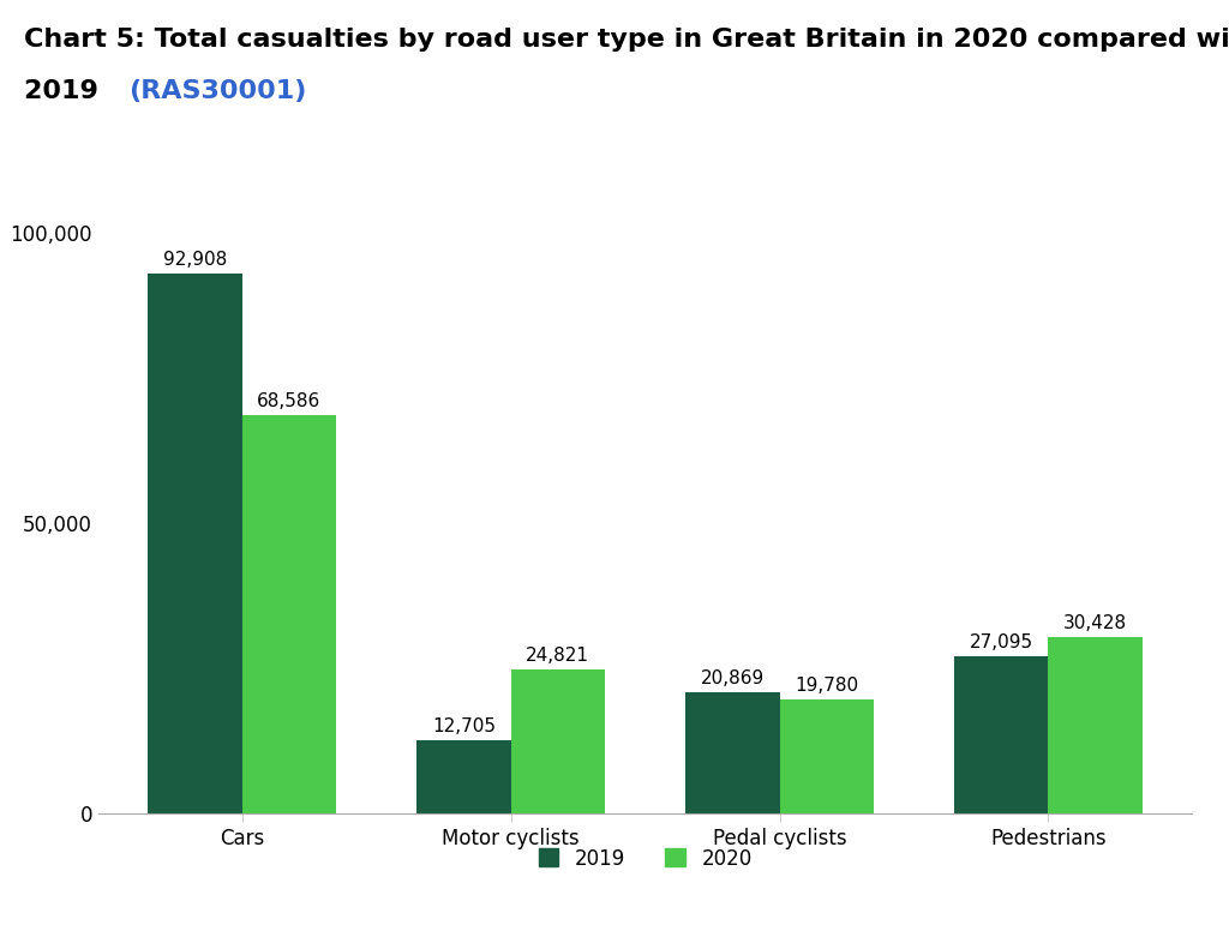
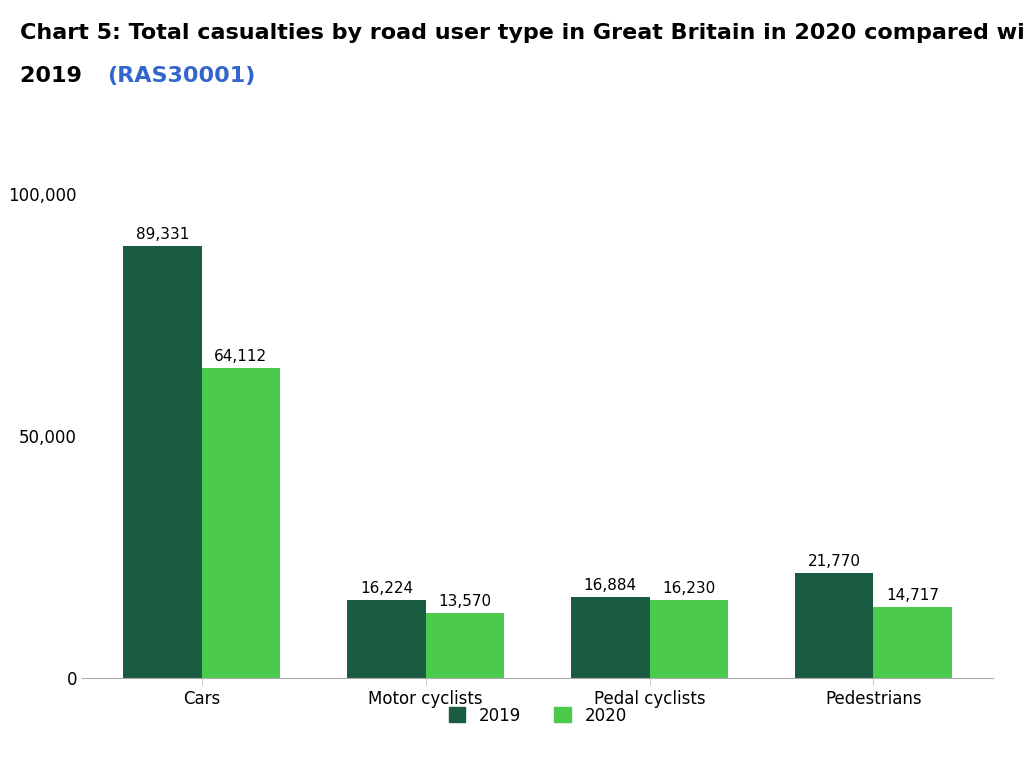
2019/Cars: 92,908 -> 89,331
2020/Cars: 68,586 -> 64,112
2019/Motor cyclists: 12,705 -> 16,224
2020/Motor cyclists: 24,821 -> 13,570
2019/Pedal cyclists: 20,869 -> 16,884
2020/Pedal cyclists: 19,780 -> 16,230
2019/Pedestrians: 27,095 -> 21,770
2020/Pedestrians: 30,428 -> 14,717
